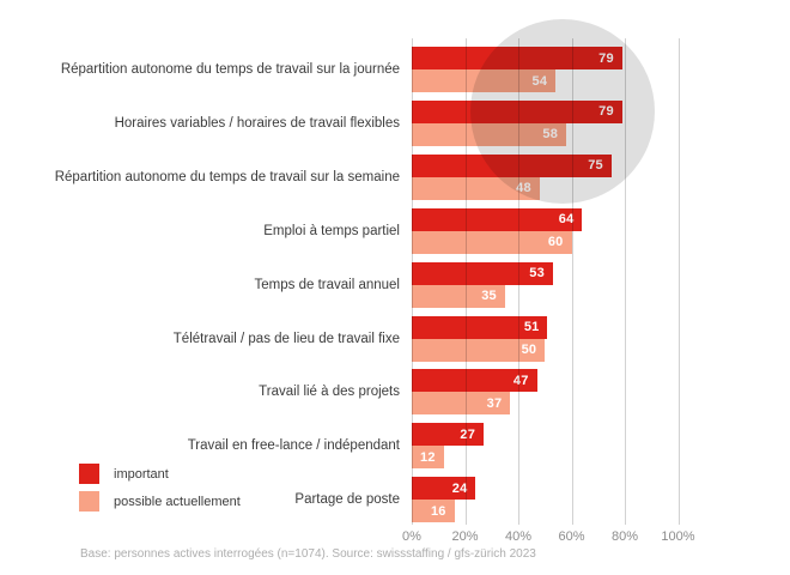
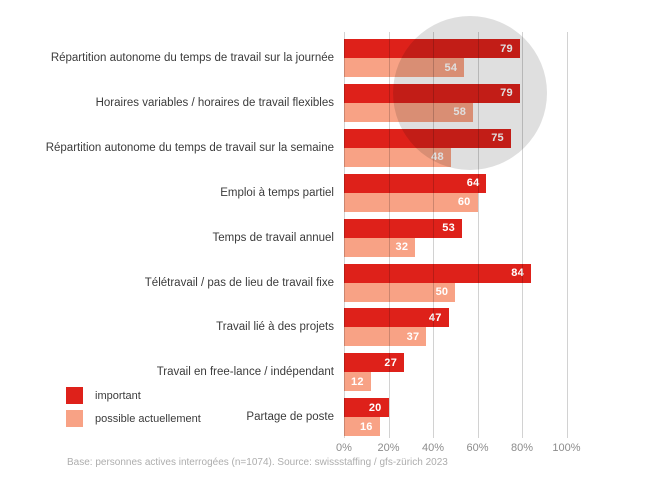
possible actuellement/Temps de travail annuel: 35 -> 32
important/Télétravail / pas de lieu de travail fixe: 51 -> 84
important/Partage de poste: 24 -> 20
